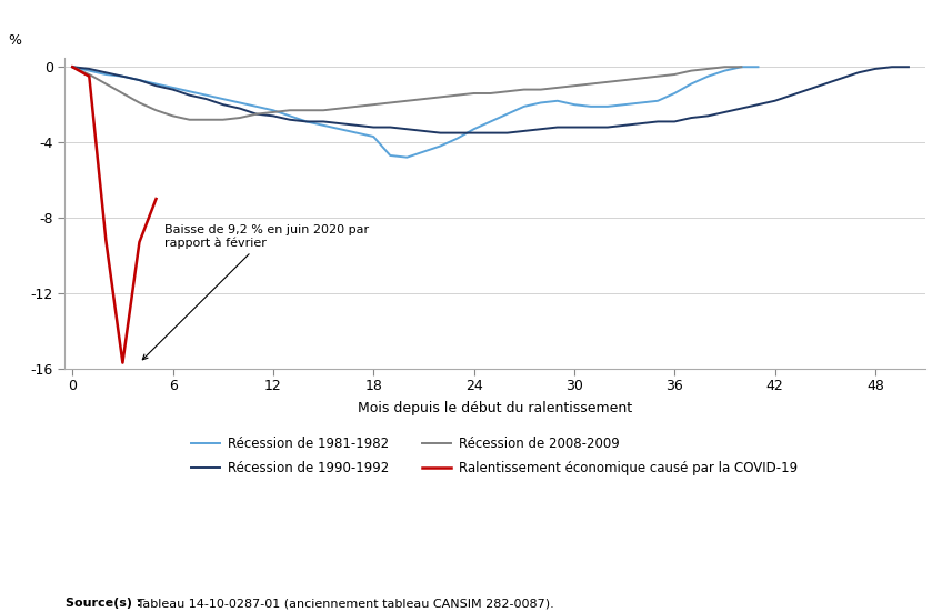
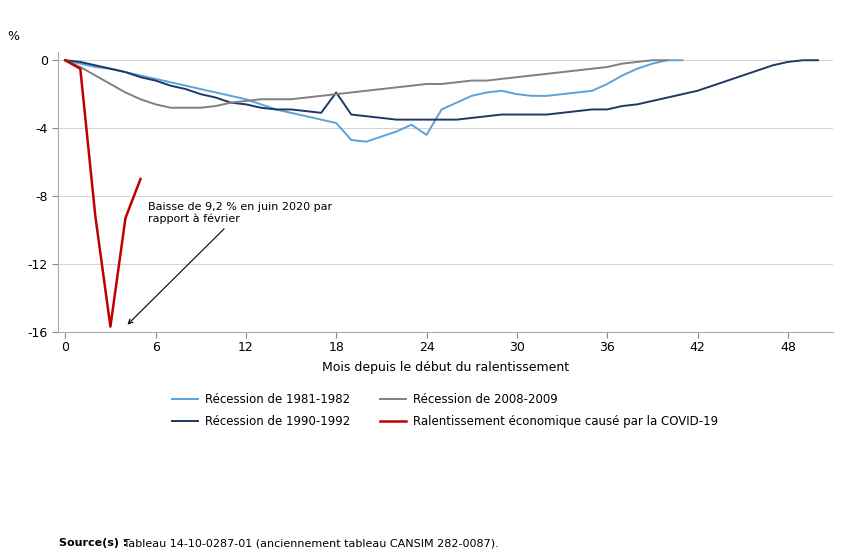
Récession de 1990-1992/18: -3.2 -> -1.9
Récession de 1981-1982/24: -3.3 -> -4.4
